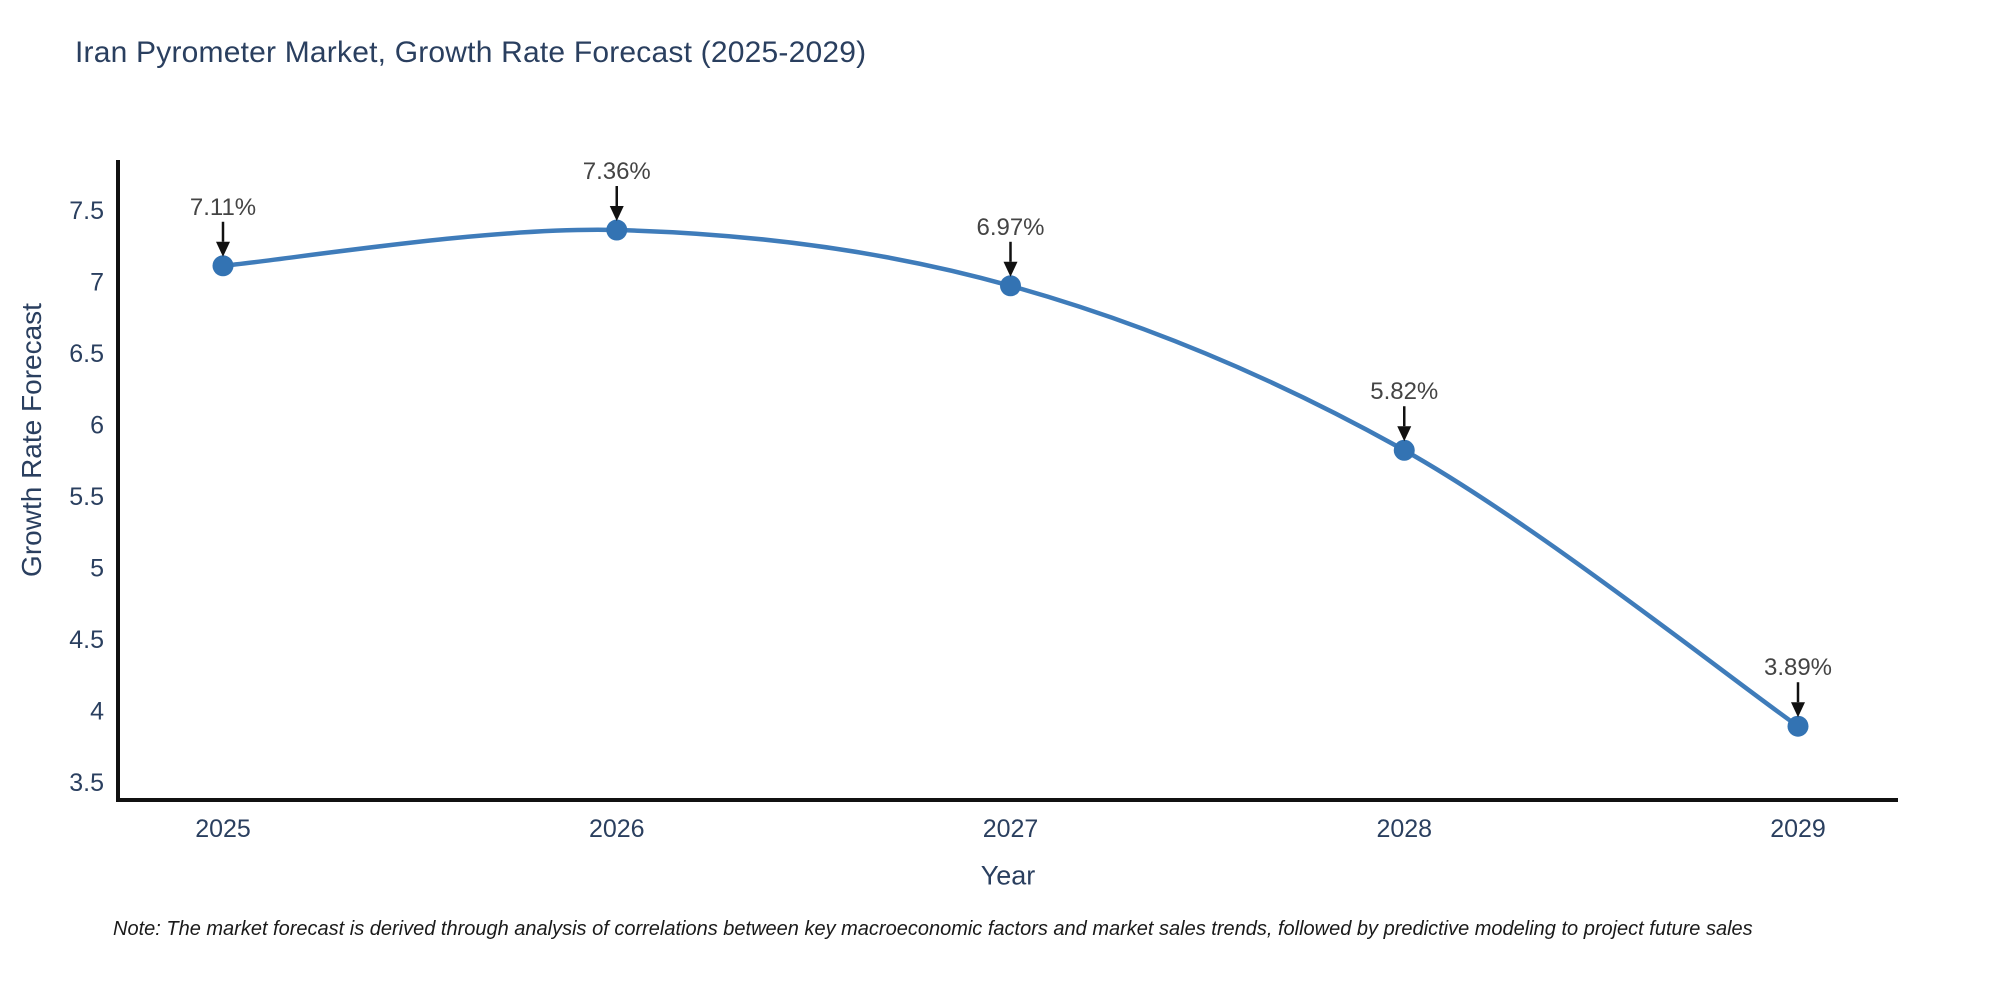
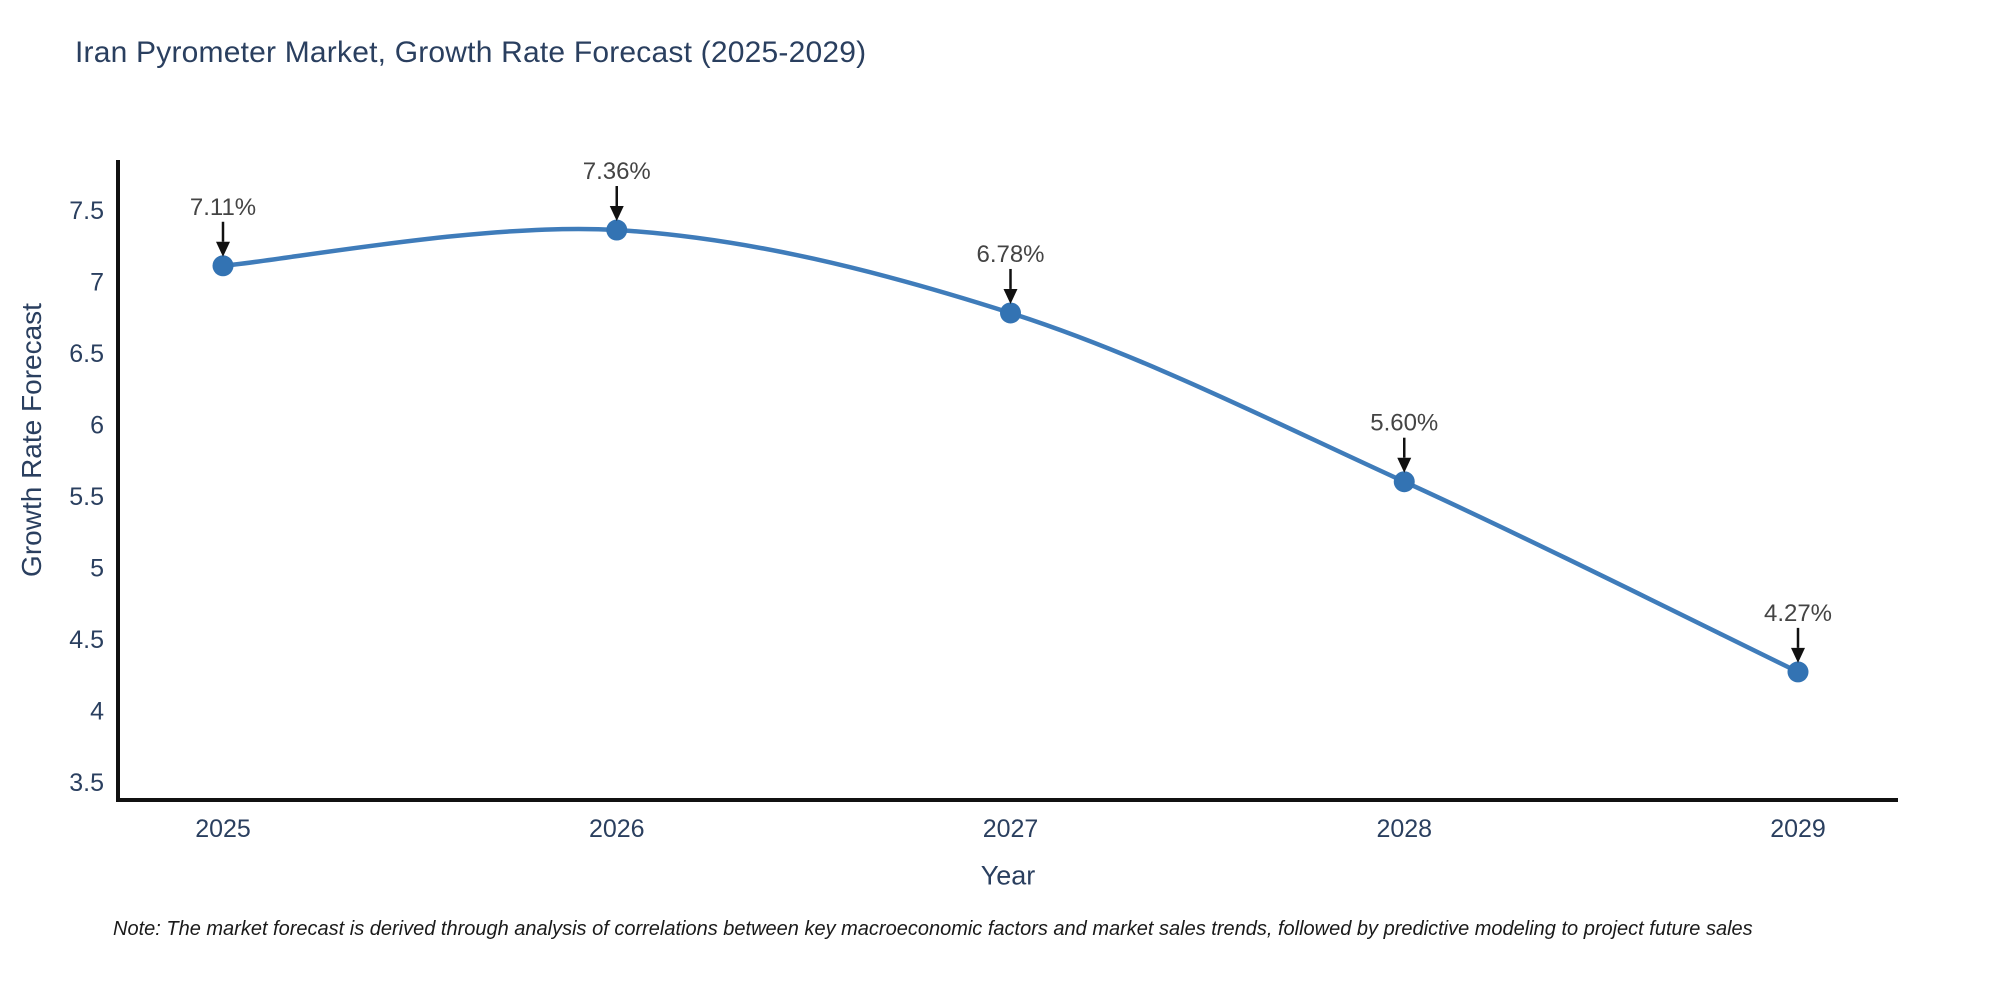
2027: 6.97% -> 6.78%
2028: 5.82% -> 5.60%
2029: 3.89% -> 4.27%
